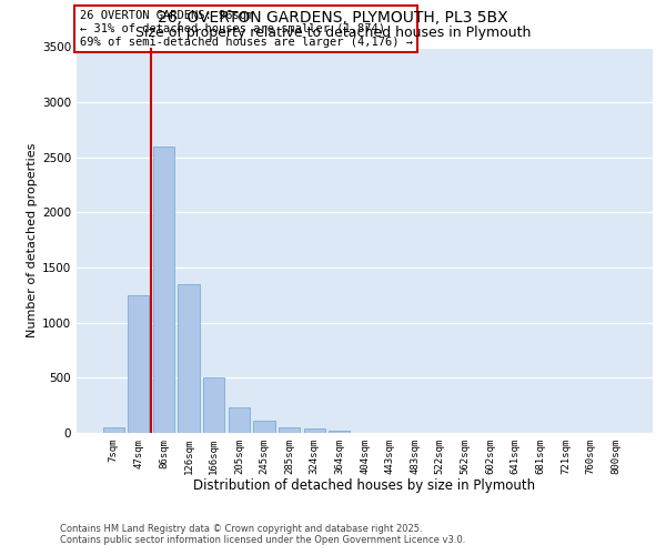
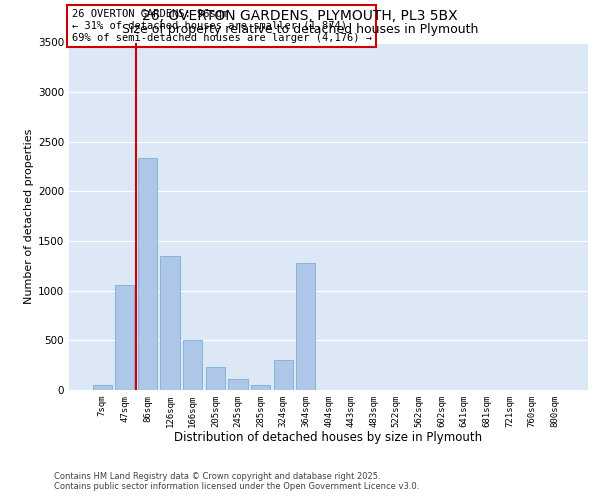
47sqm: 1250 -> 1060
86sqm: 2600 -> 2340
324sqm: 40 -> 300
364sqm: 20 -> 1280
